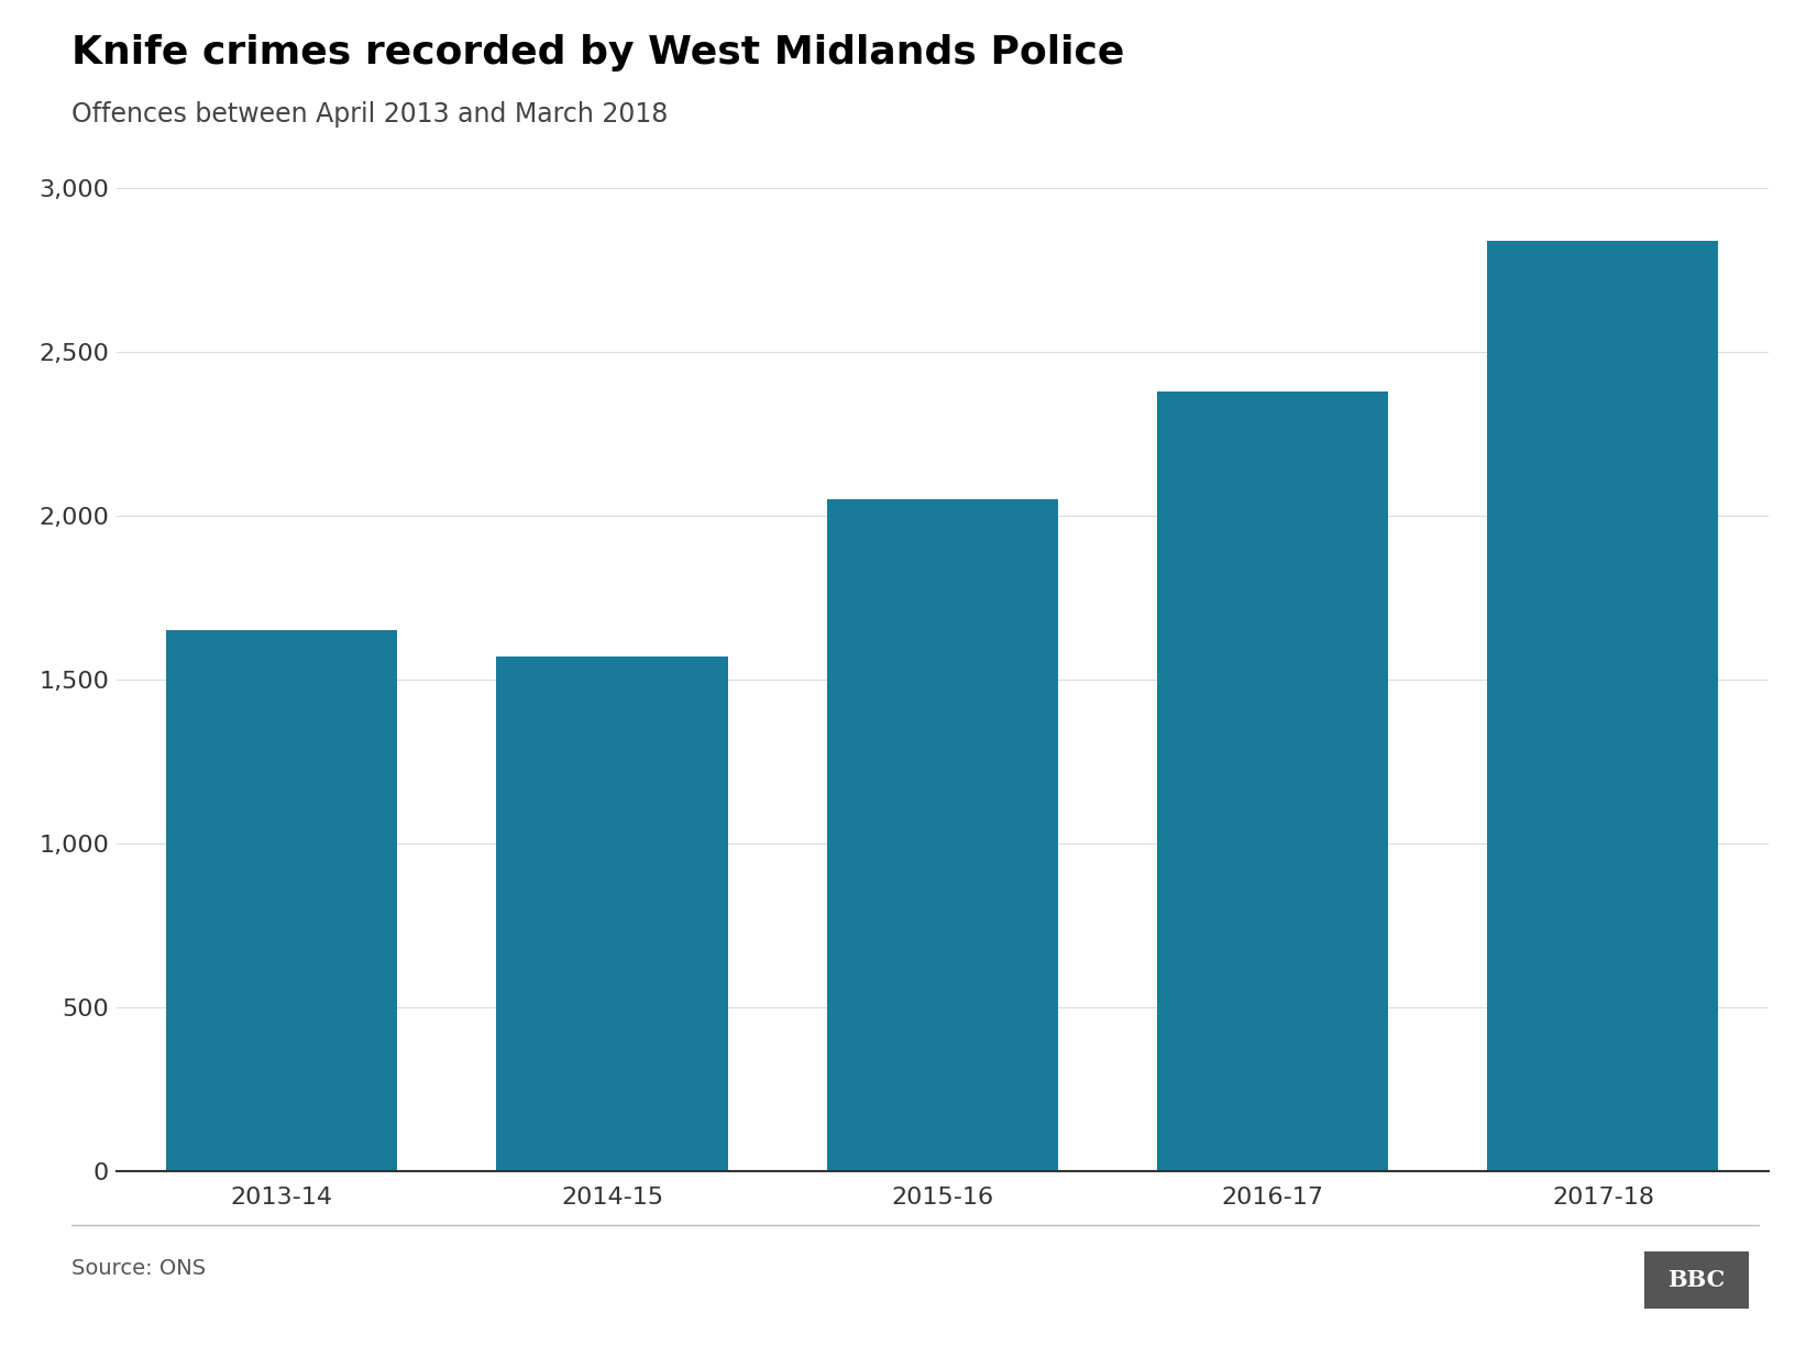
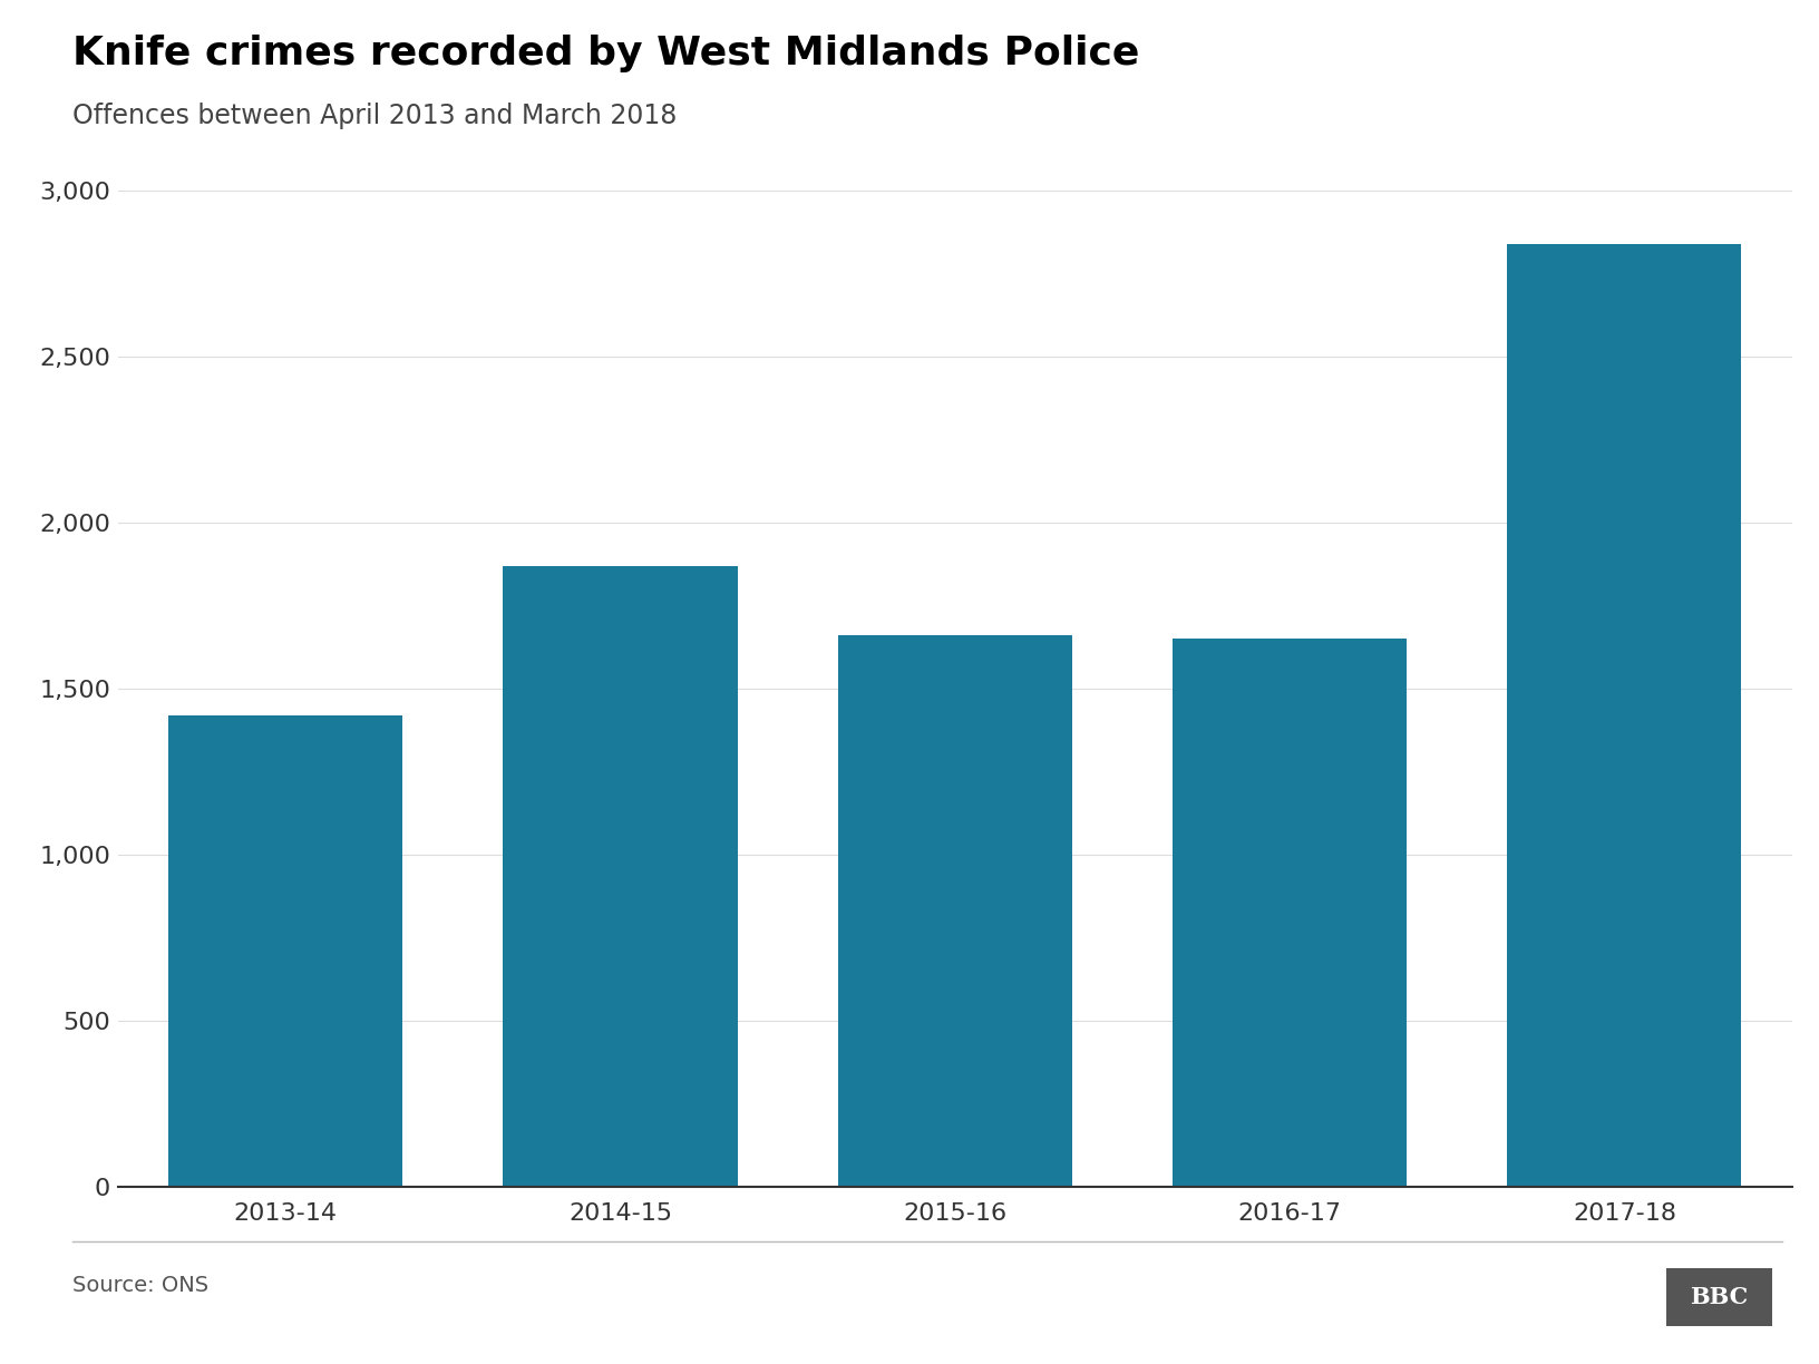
2013-14: 1,650 -> 1,420
2014-15: 1,570 -> 1,870
2015-16: 2,050 -> 1,660
2016-17: 2,380 -> 1,650
